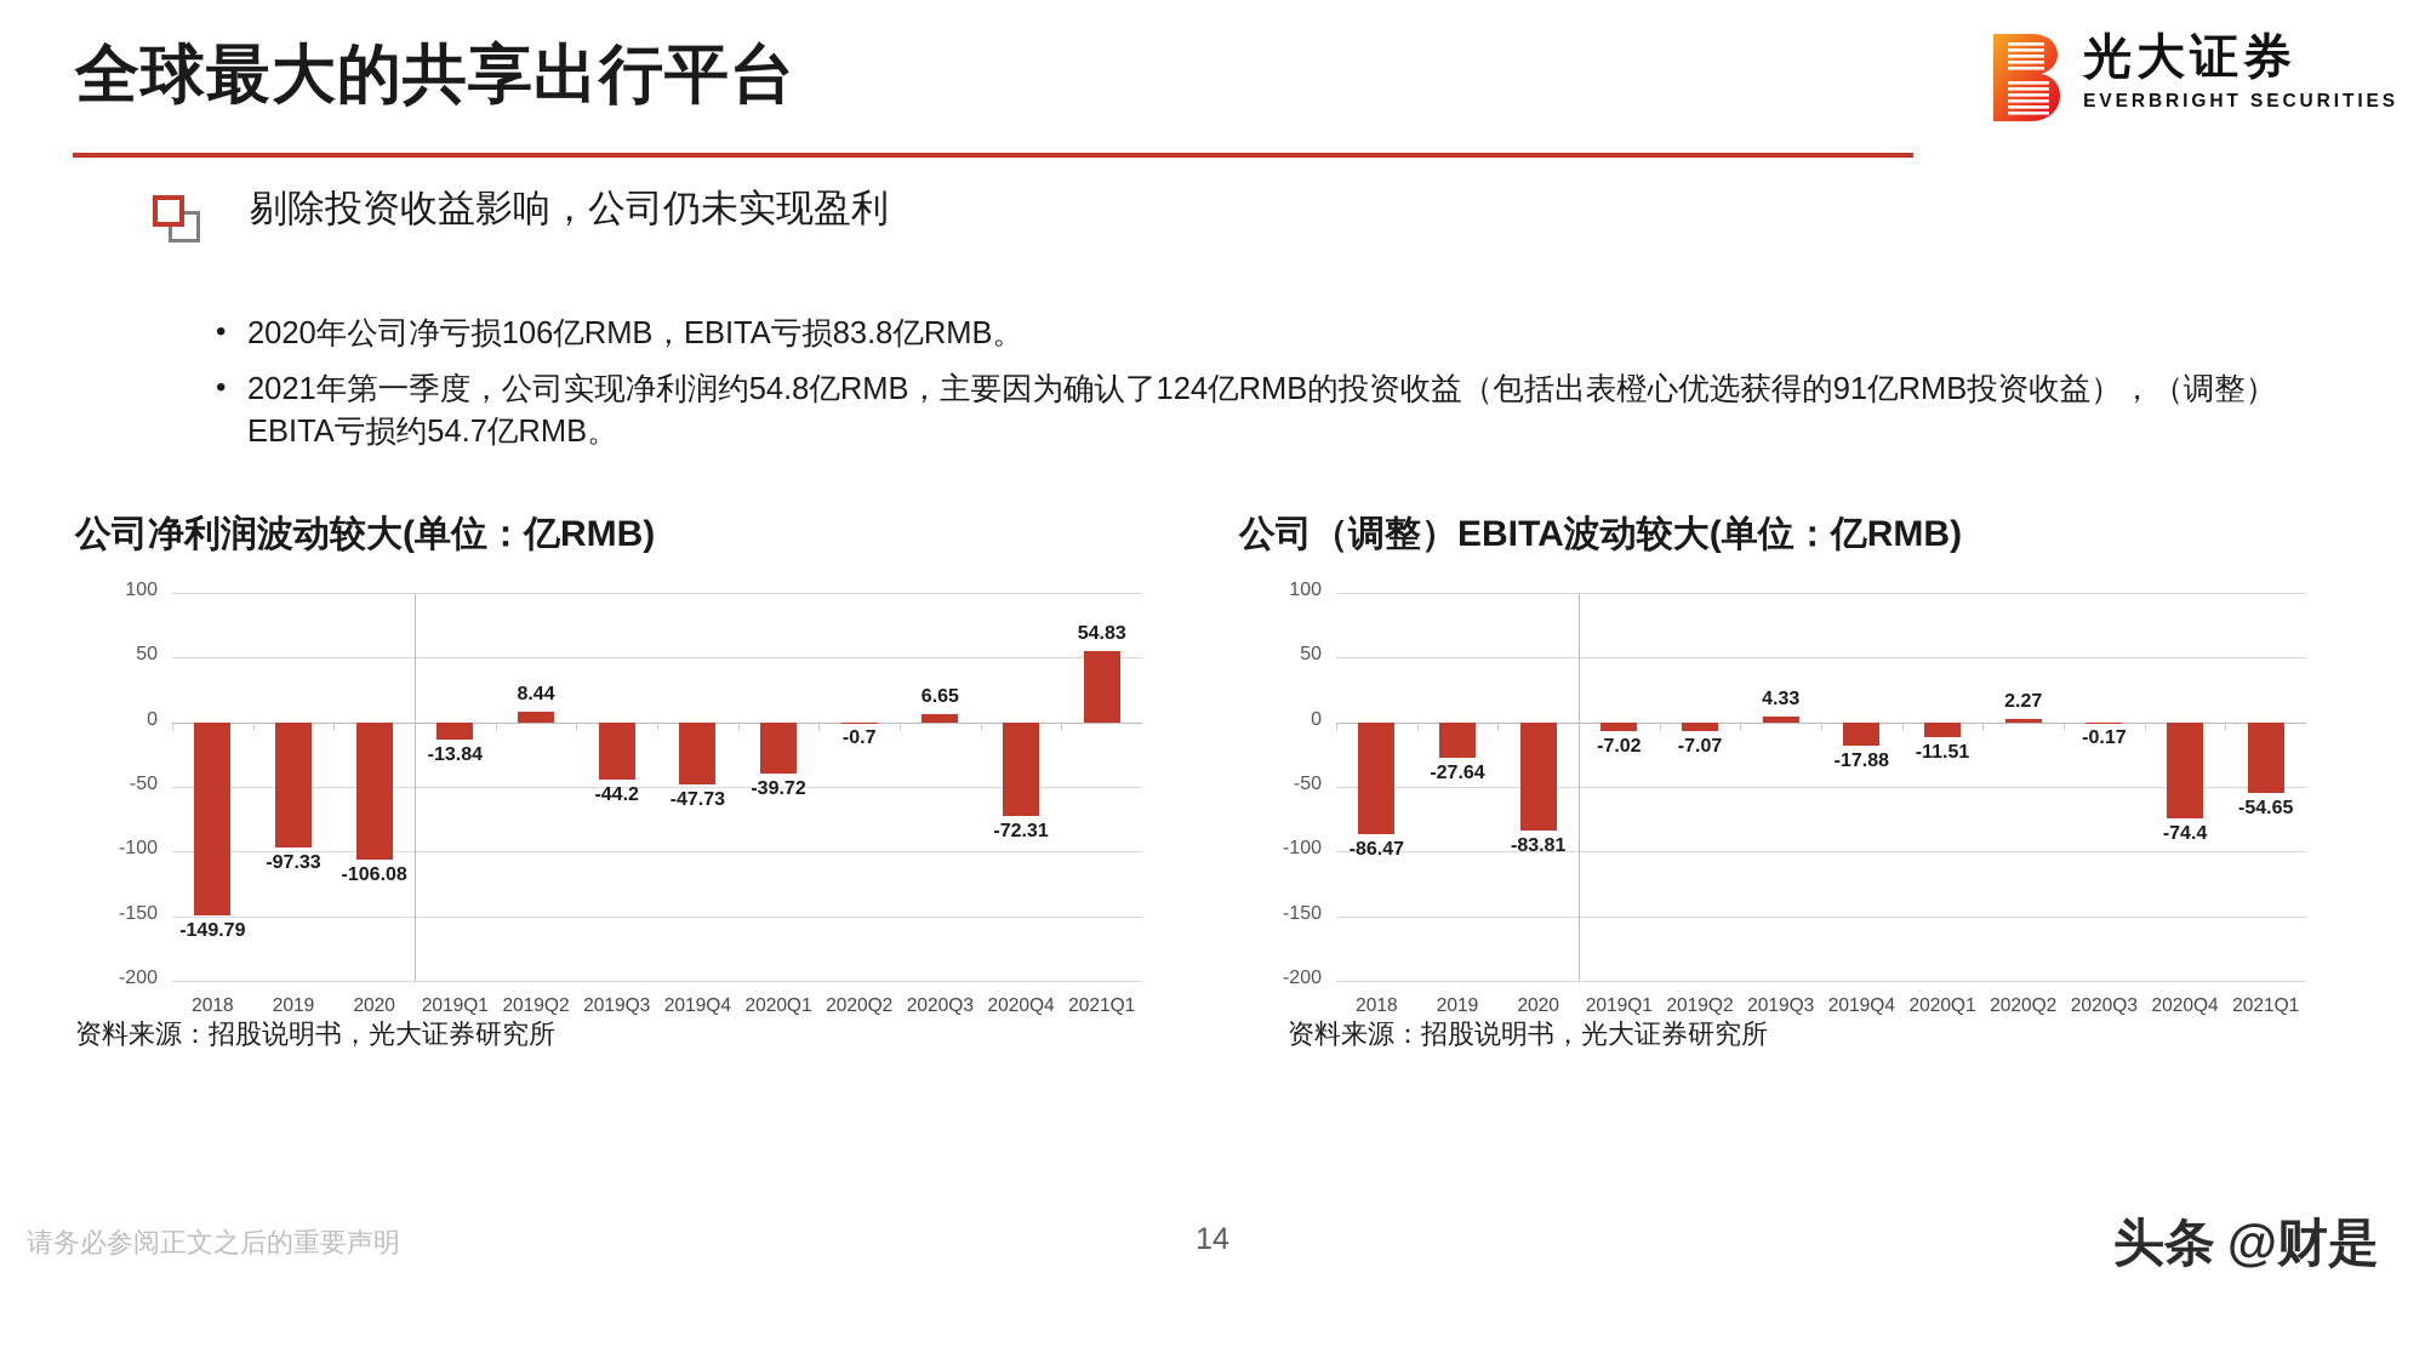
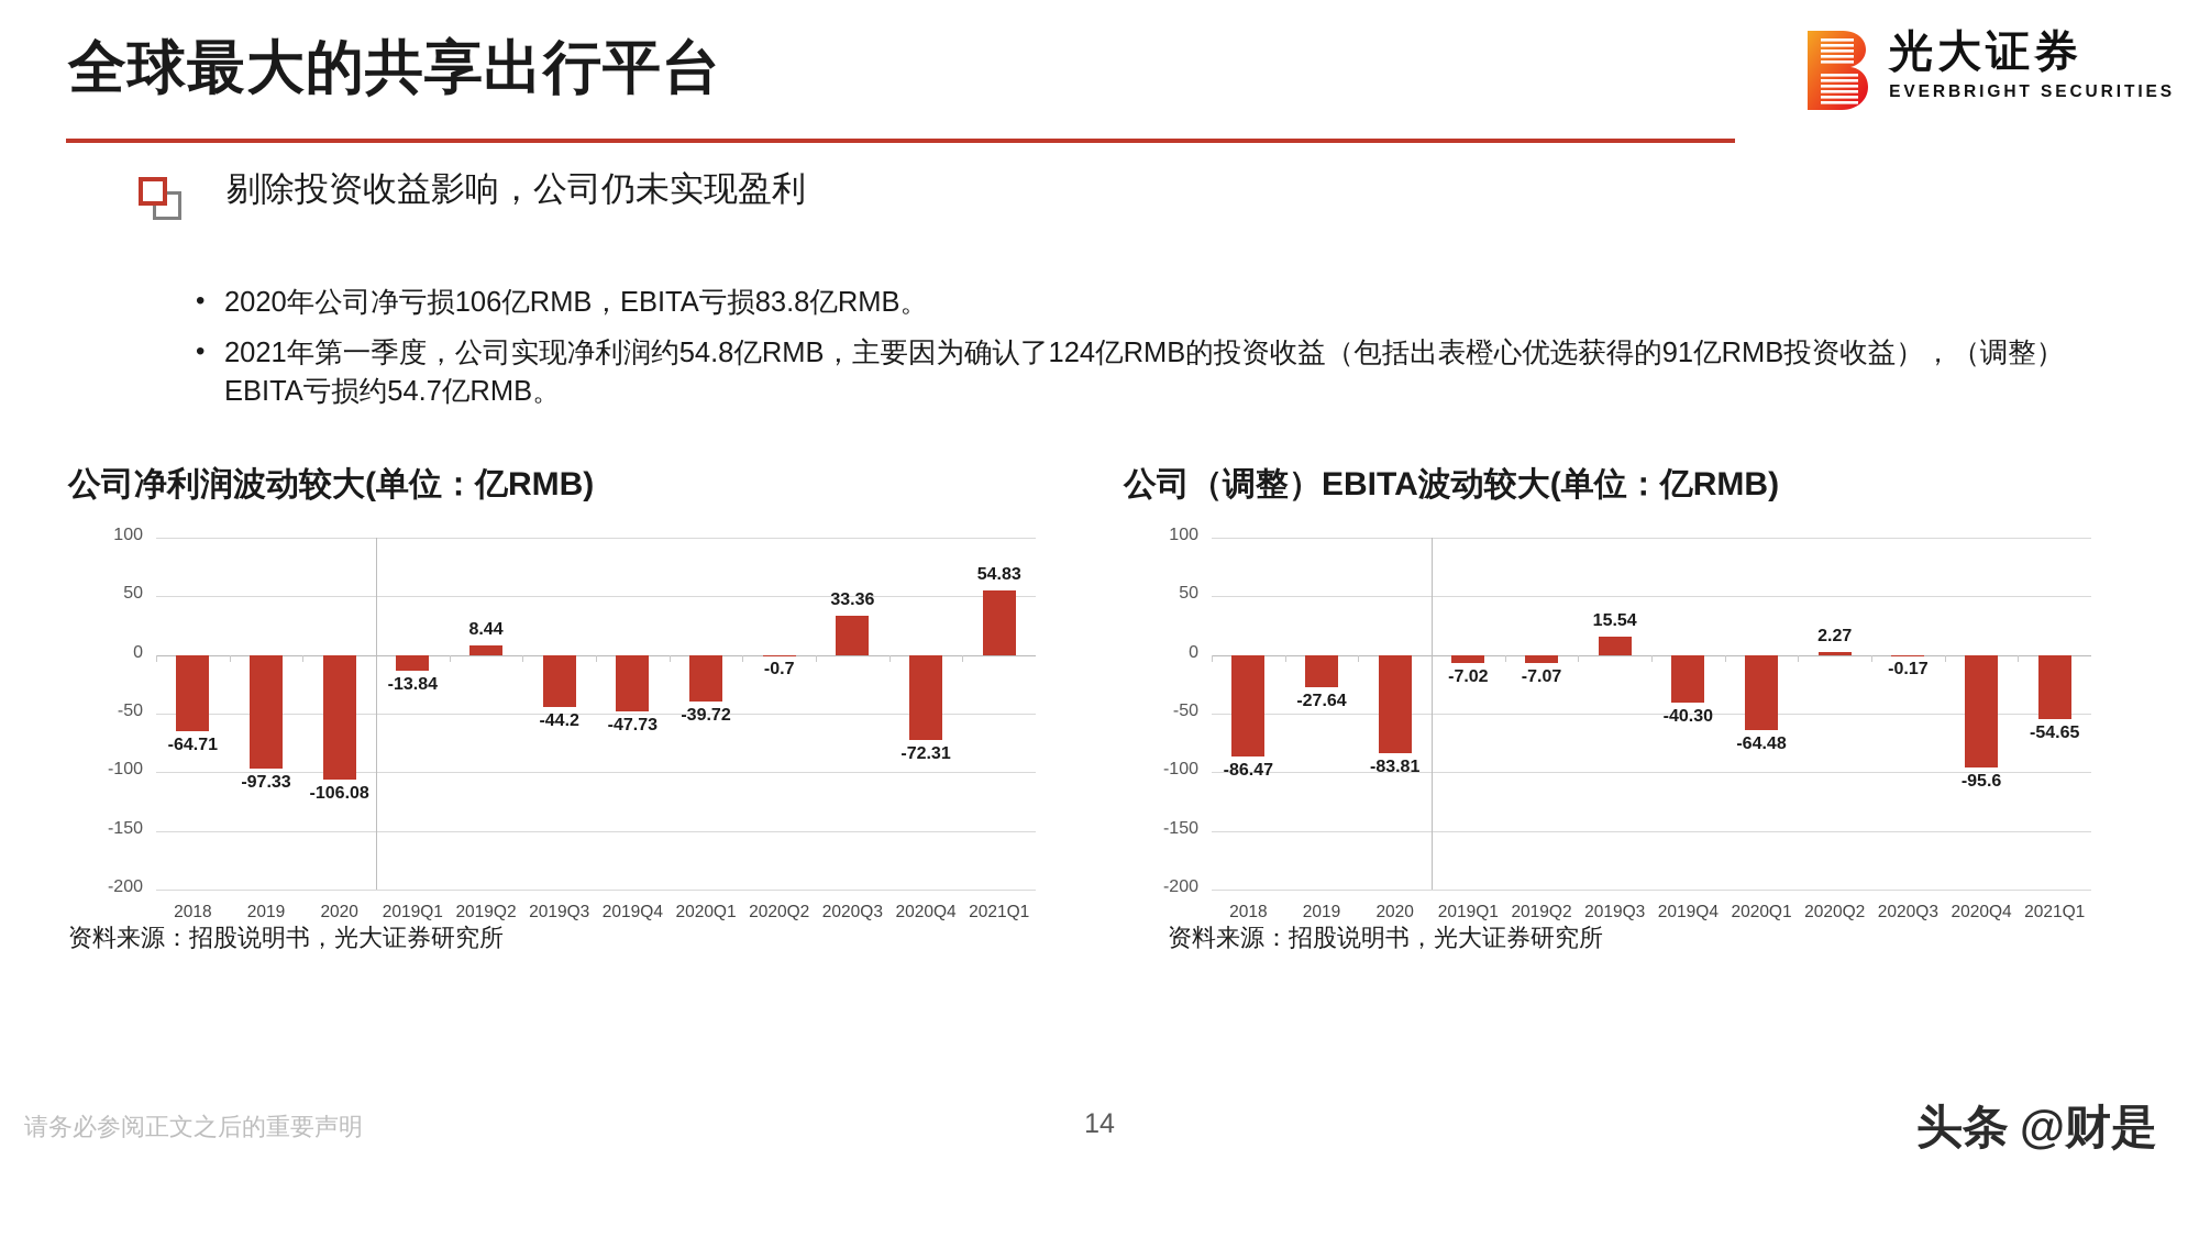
公司净利润波动较大(单位：亿RMB)/2018: -149.79 -> -64.71
公司净利润波动较大(单位：亿RMB)/2020Q3: 6.65 -> 33.36
公司（调整）EBITA波动较大(单位：亿RMB)/2019Q3: 4.33 -> 15.54
公司（调整）EBITA波动较大(单位：亿RMB)/2019Q4: -17.88 -> -40.30
公司（调整）EBITA波动较大(单位：亿RMB)/2020Q1: -11.51 -> -64.48
公司（调整）EBITA波动较大(单位：亿RMB)/2020Q4: -74.4 -> -95.6
